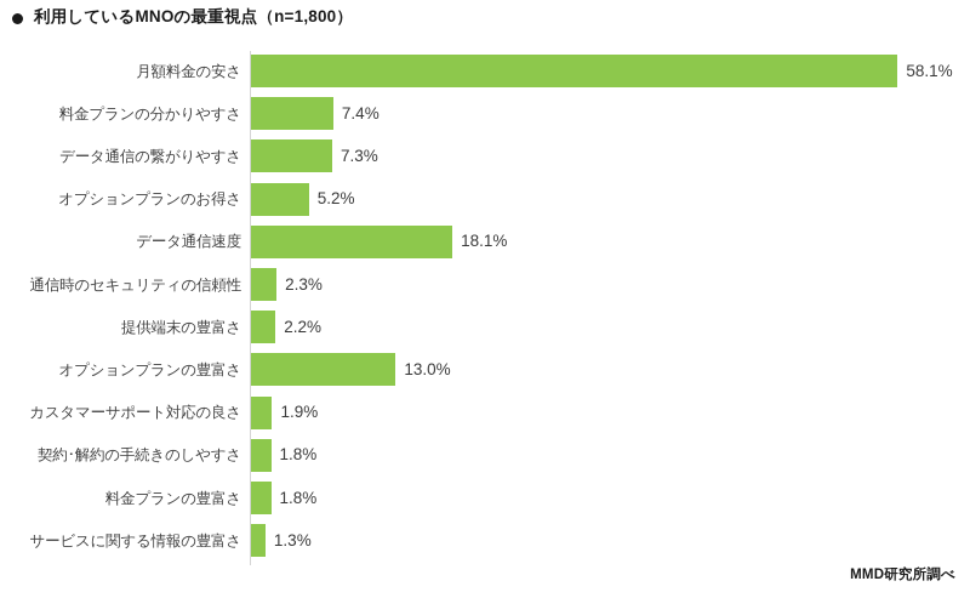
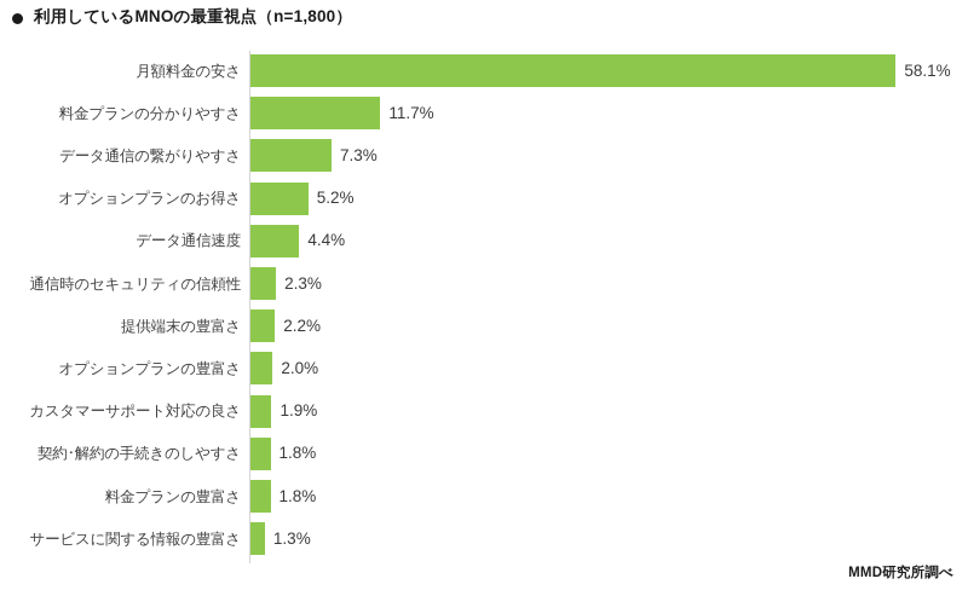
料金プランの分かりやすさ: 7.4% -> 11.7%
データ通信速度: 18.1% -> 4.4%
オプションプランの豊富さ: 13.0% -> 2.0%
